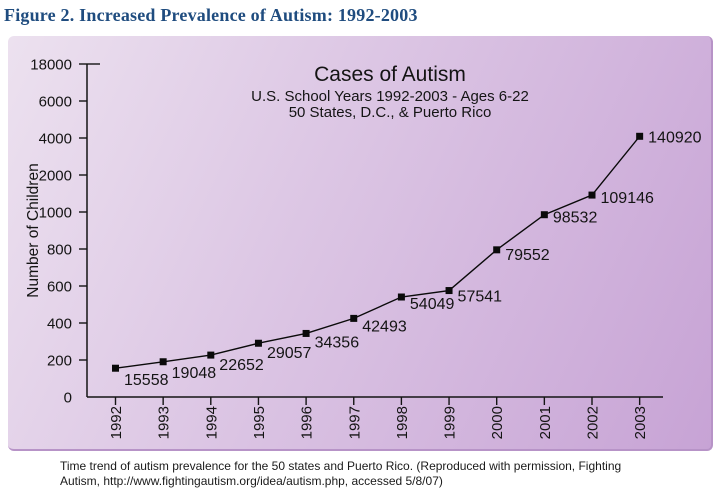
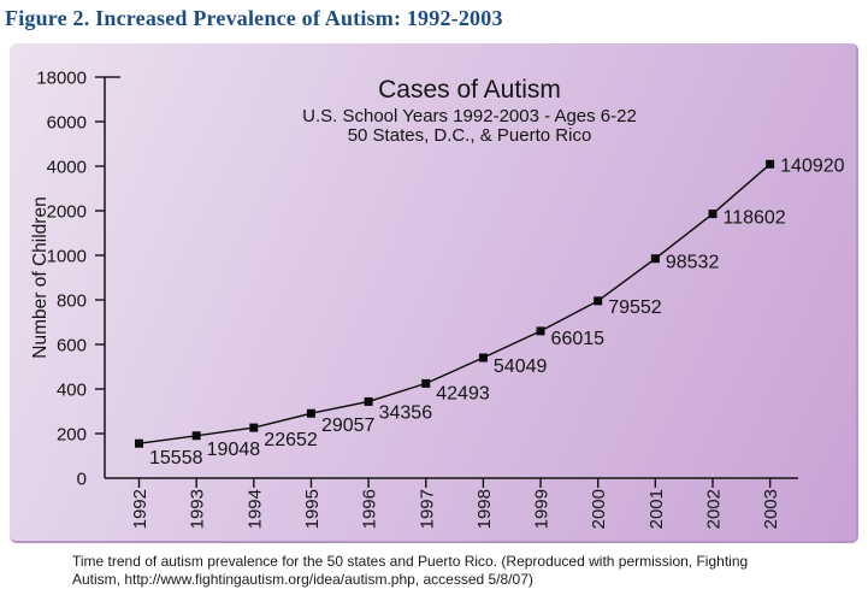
1999: 57541 -> 66015
2002: 109146 -> 118602
